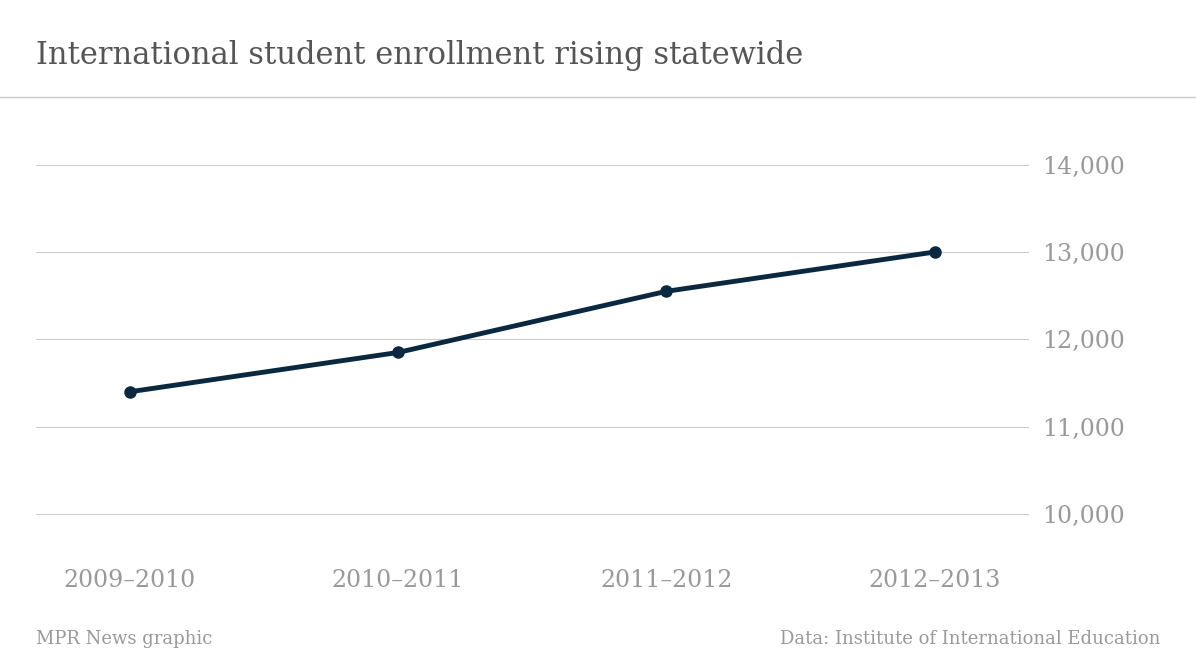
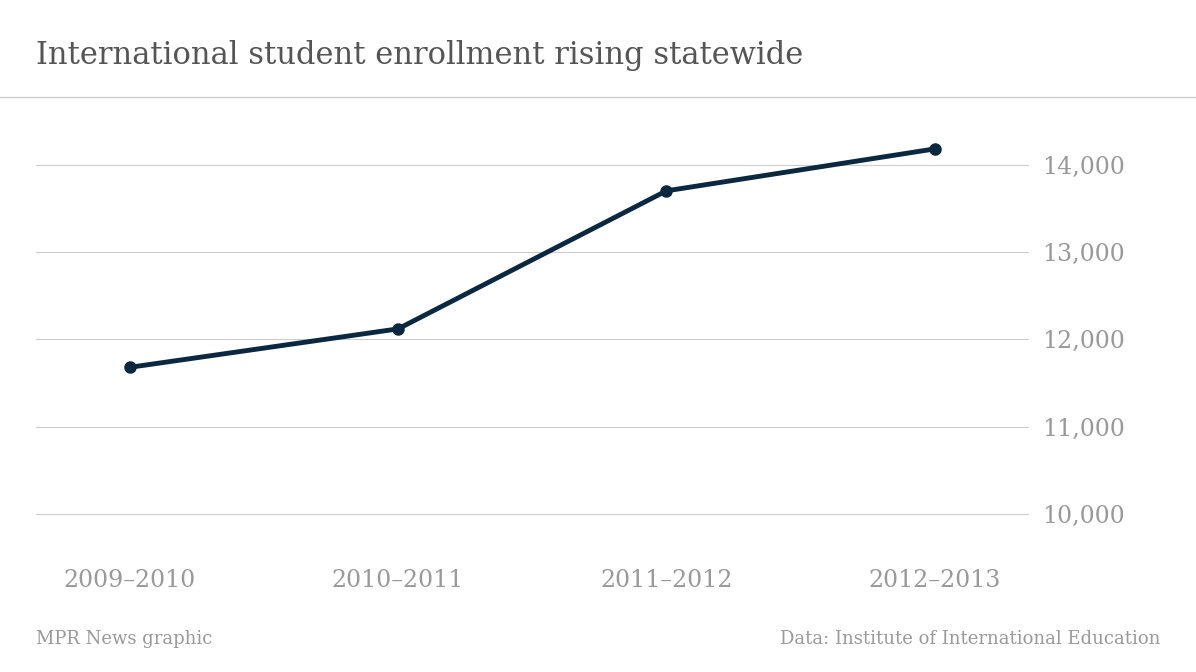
2009–2010: 11,400 -> 11,680
2010–2011: 11,850 -> 12,120
2011–2012: 12,550 -> 13,700
2012–2013: 13,000 -> 14,180
